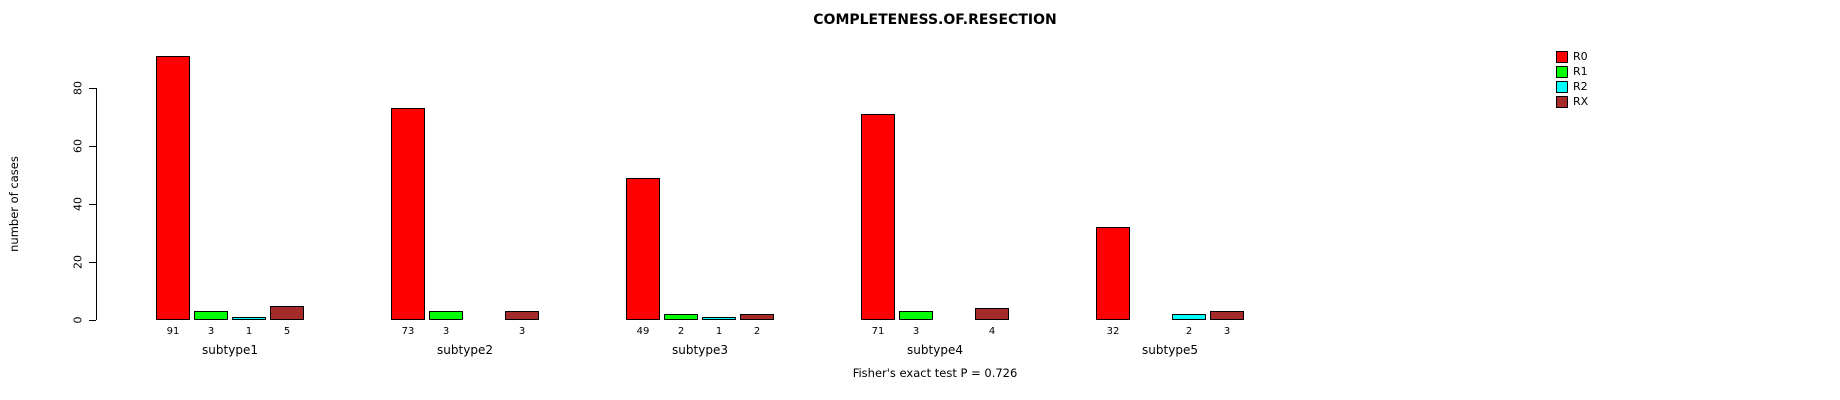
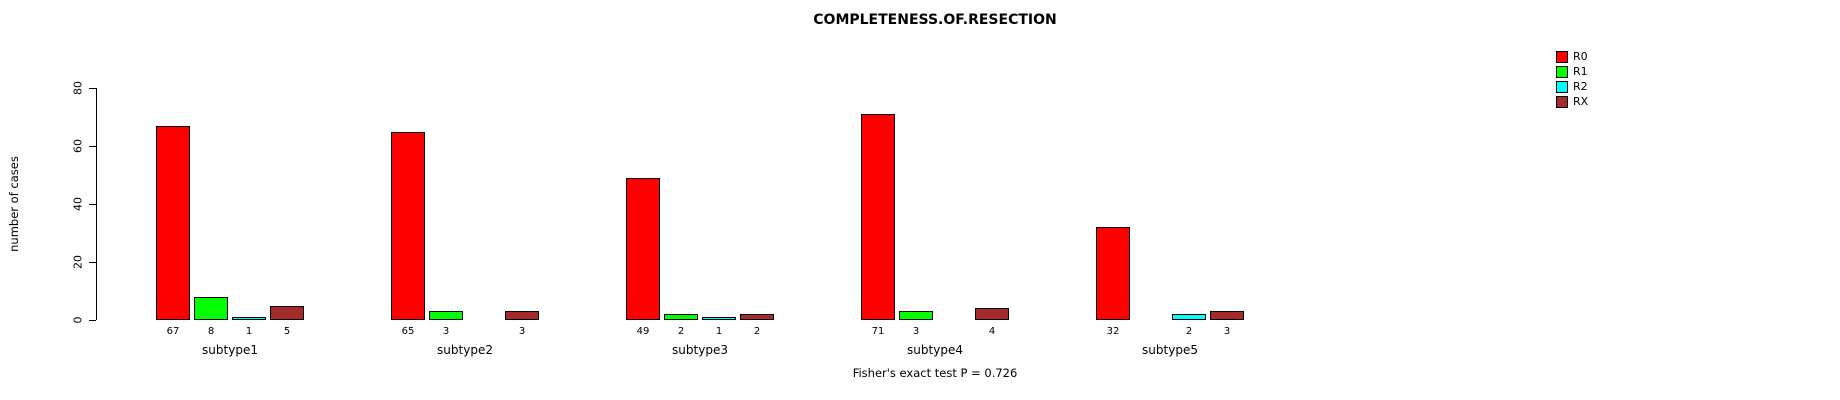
R0/subtype1: 91 -> 67
R1/subtype1: 3 -> 8
R0/subtype2: 73 -> 65
